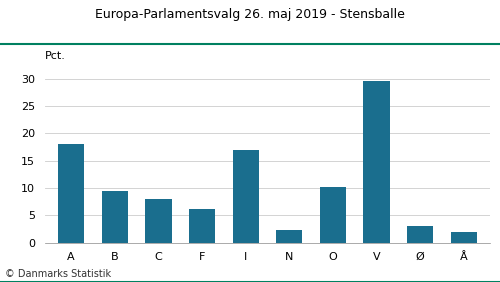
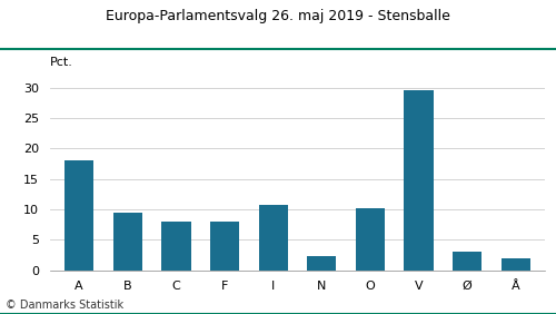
F: 6.2 -> 7.9
I: 17.0 -> 10.7
